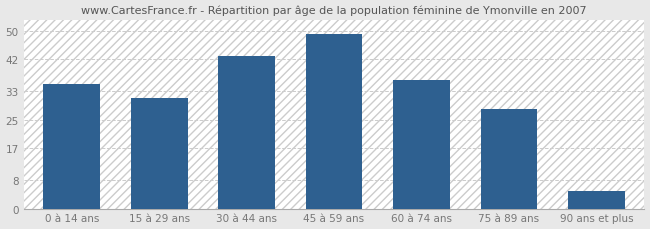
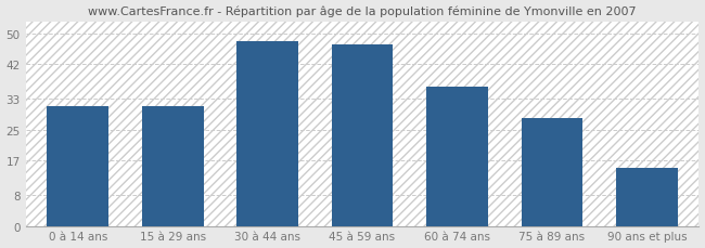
0 à 14 ans: 35 -> 31
30 à 44 ans: 43 -> 48
45 à 59 ans: 49 -> 47
90 ans et plus: 5 -> 15
